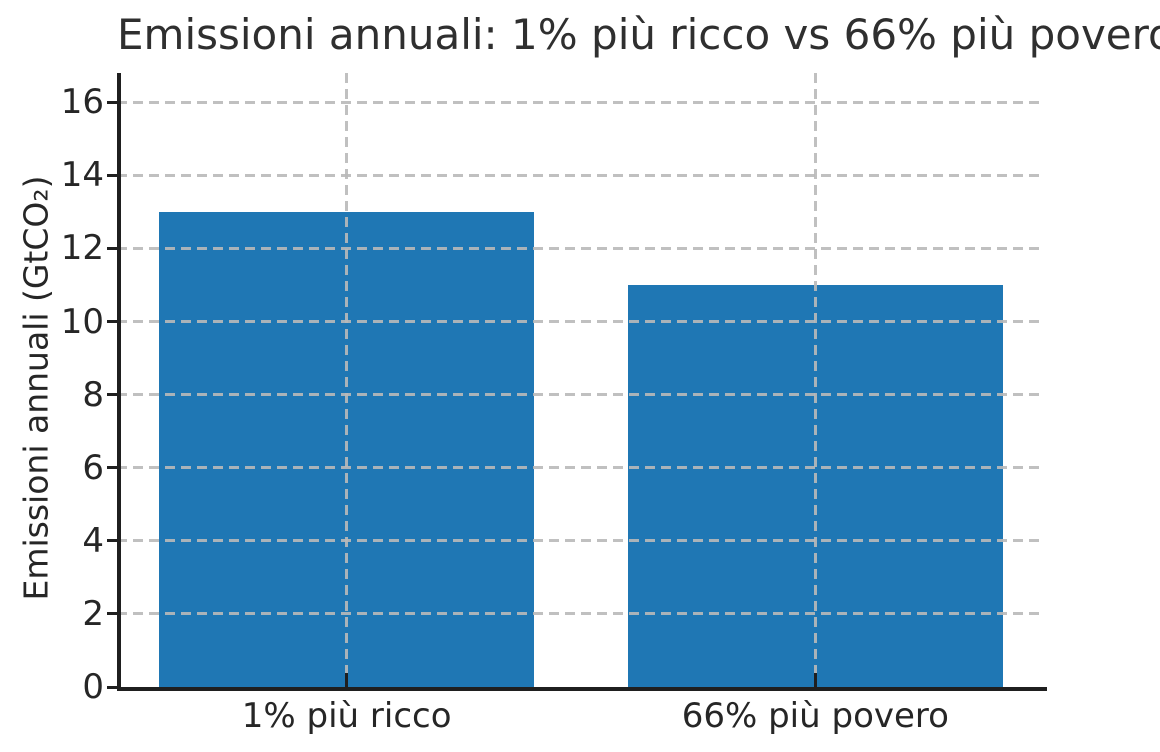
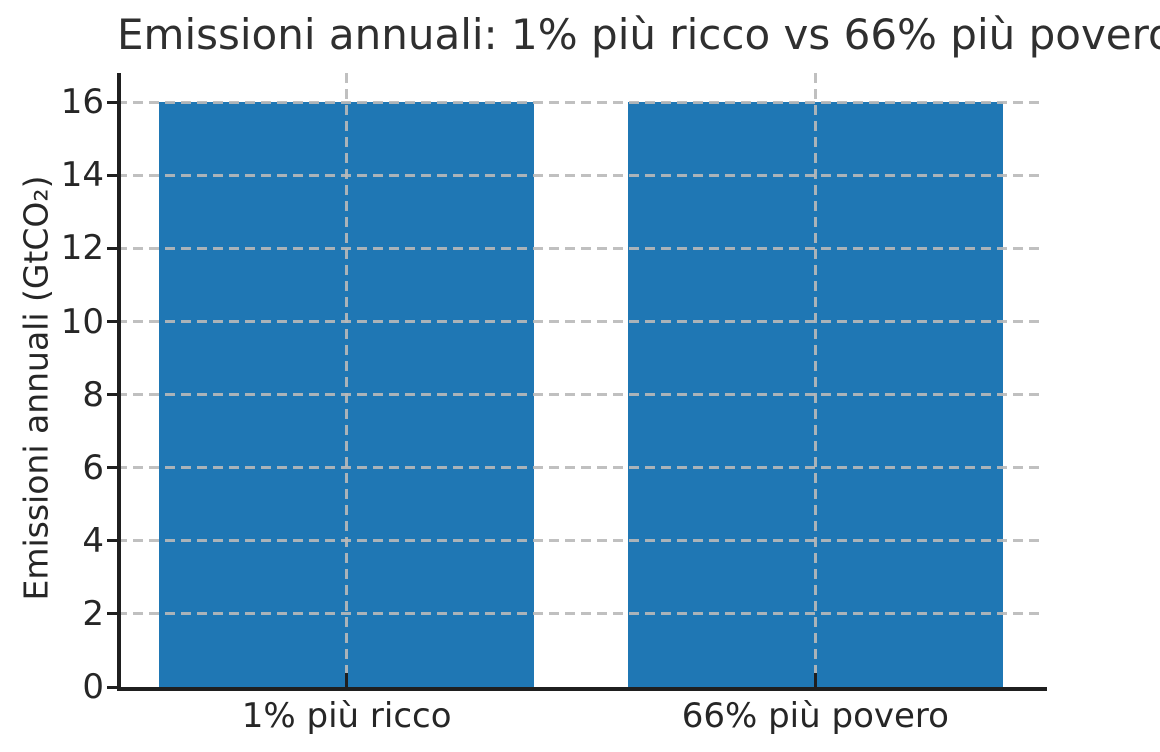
1% più ricco: 13 -> 16
66% più povero: 11 -> 16
